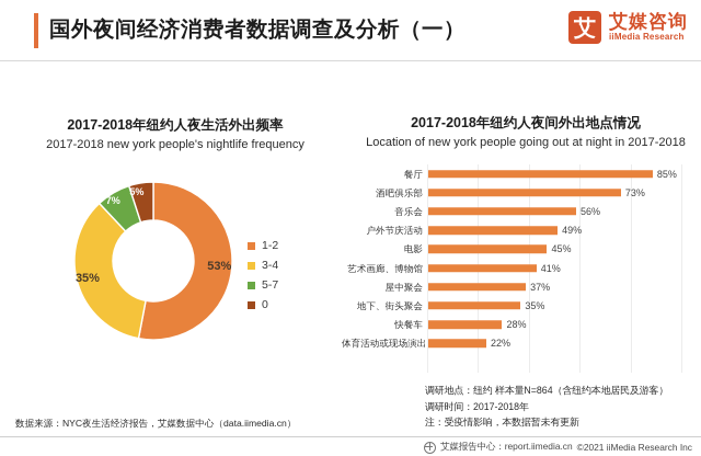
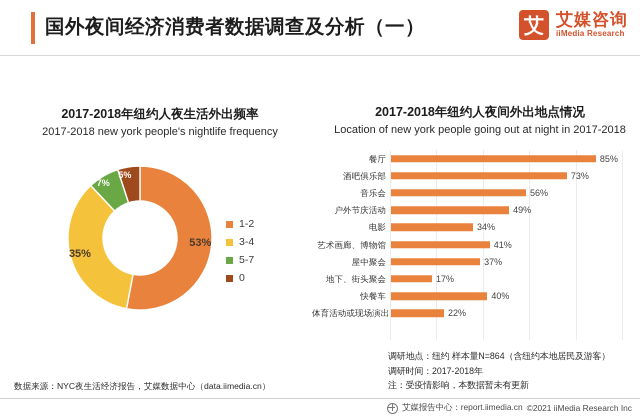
2017-2018年纽约人夜间外出地点情况/电影: 45% -> 34%
2017-2018年纽约人夜间外出地点情况/地下、街头聚会: 35% -> 17%
2017-2018年纽约人夜间外出地点情况/快餐车: 28% -> 40%
